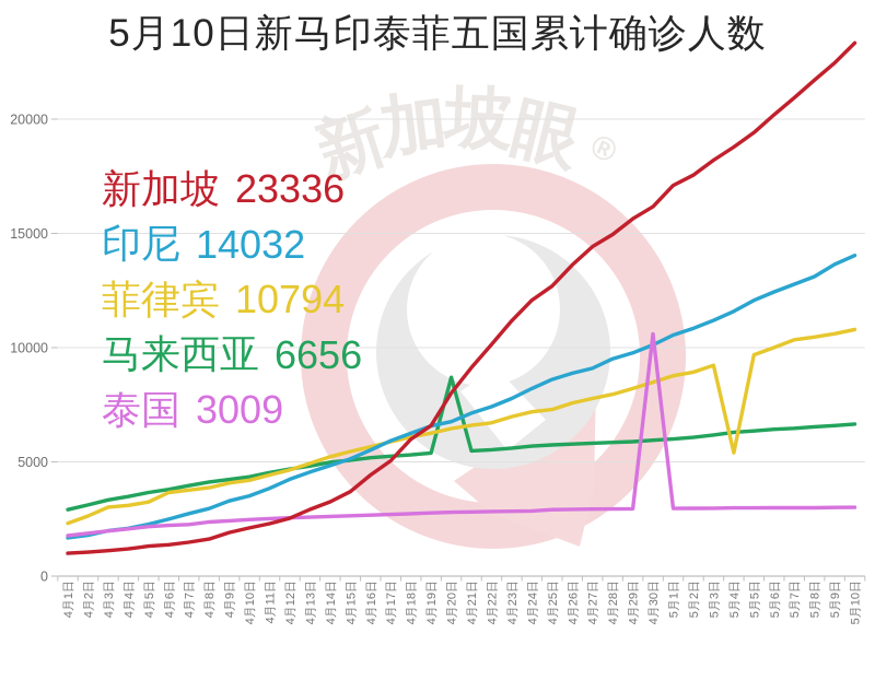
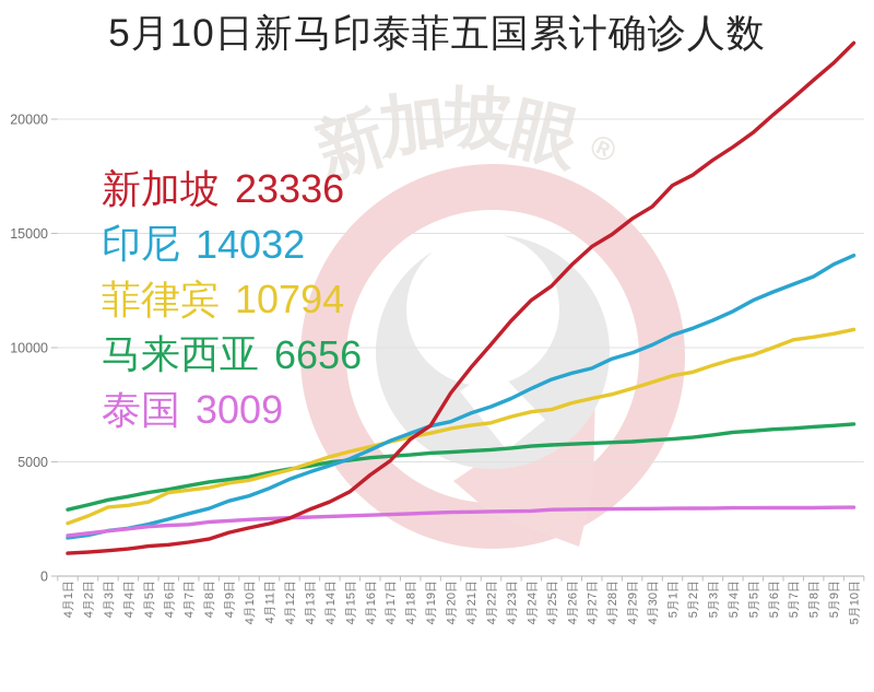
马来西亚/4月20日: 8700 -> 5400
泰国/4月30日: 10600 -> 3000
菲律宾/5月4日: 5400 -> 9500
